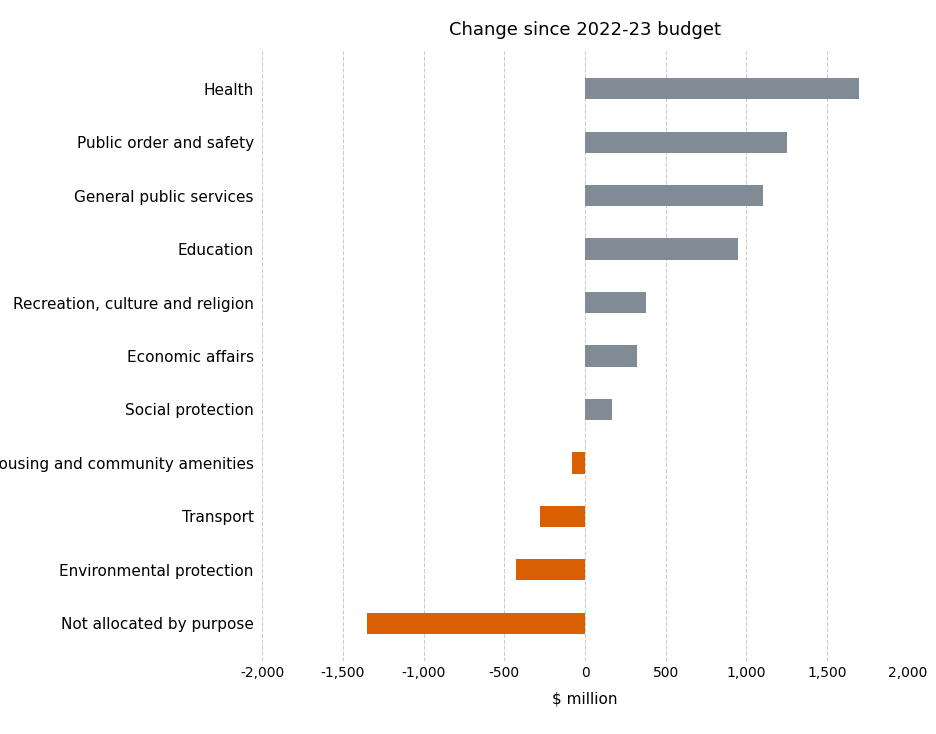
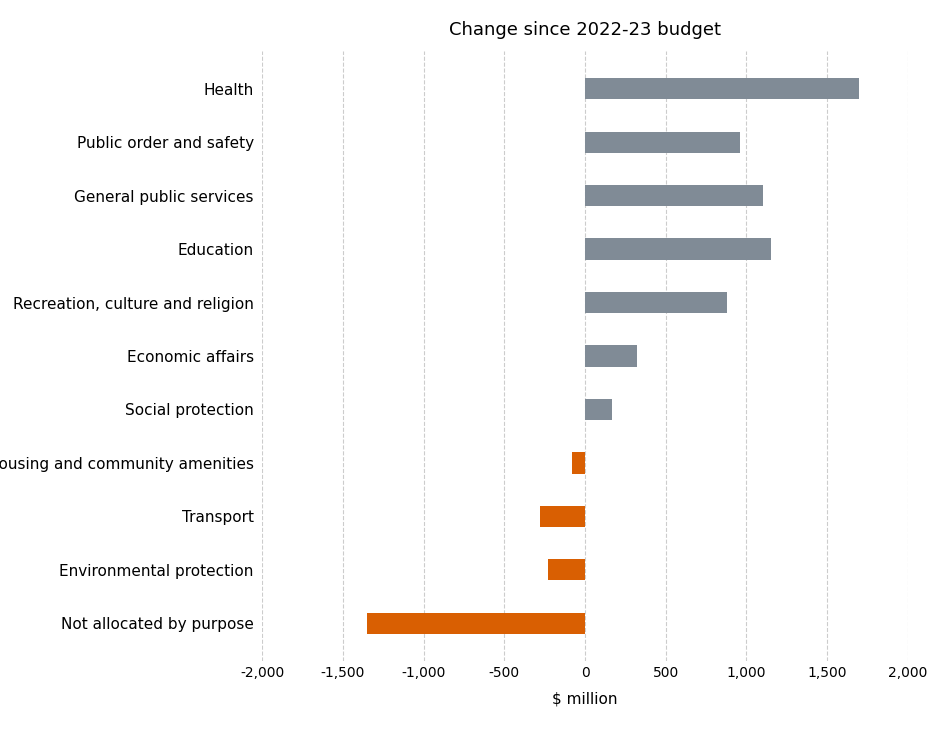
Public order and safety: 1,250 -> 960
Education: 950 -> 1,150
Recreation, culture and religion: 380 -> 880
Environmental protection: -430 -> -230
